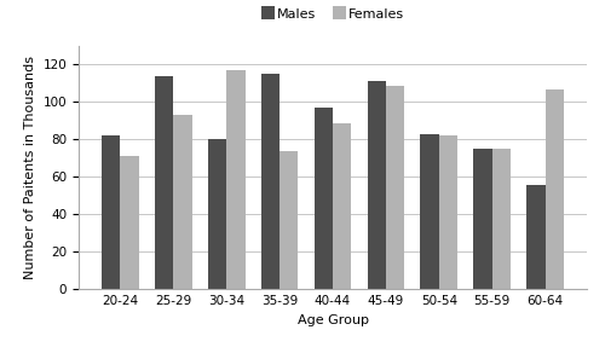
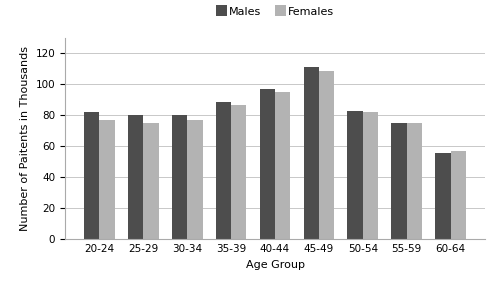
Females/20-24: 71 -> 77
Males/25-29: 114 -> 80
Females/25-29: 93 -> 75
Females/30-34: 117 -> 77
Males/35-39: 115 -> 89
Females/35-39: 74 -> 87
Females/40-44: 89 -> 95
Females/60-64: 107 -> 57
